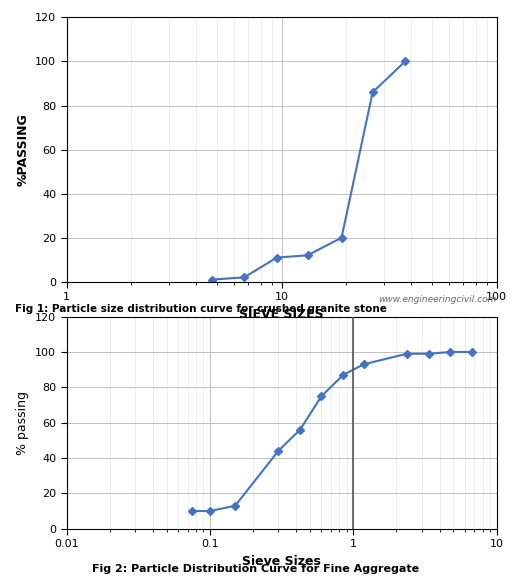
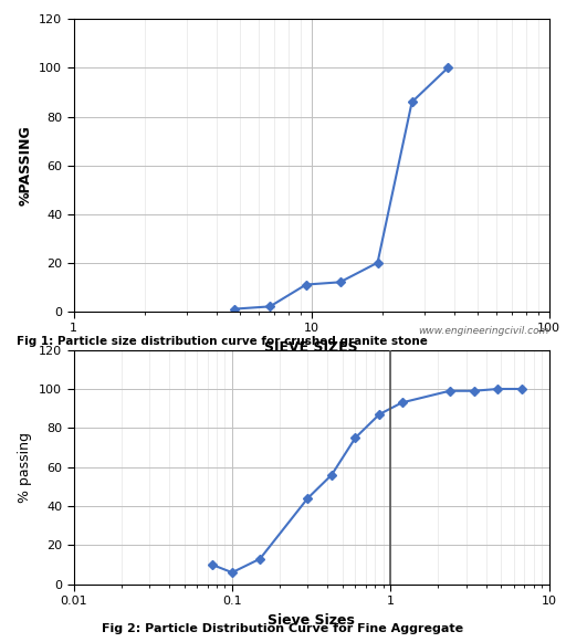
0.1: 10 -> 6
